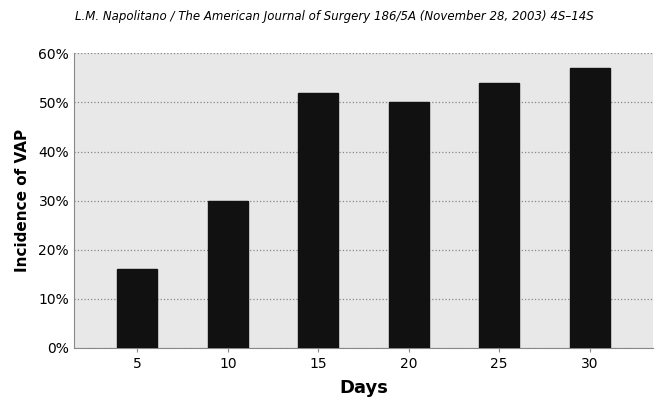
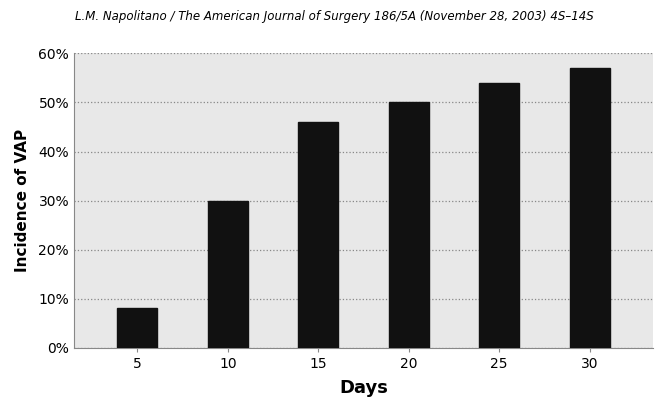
5: 16% -> 8%
15: 52% -> 46%
